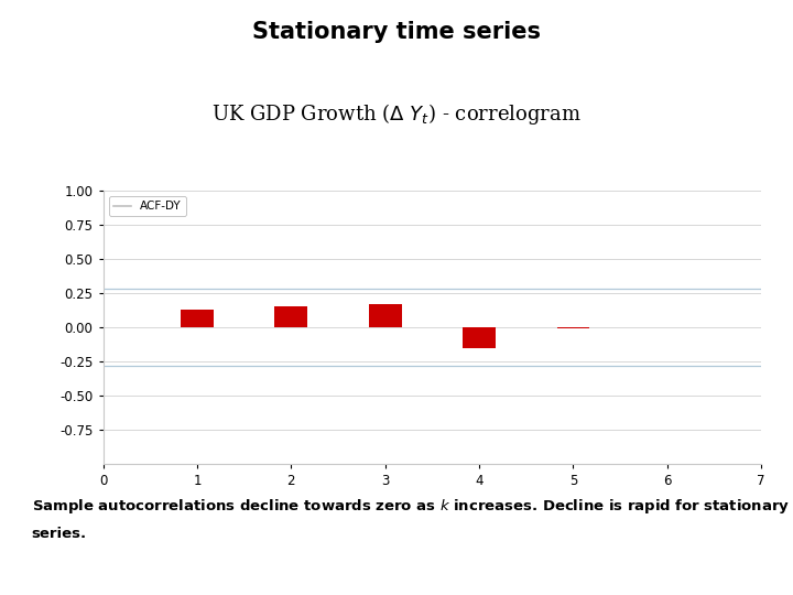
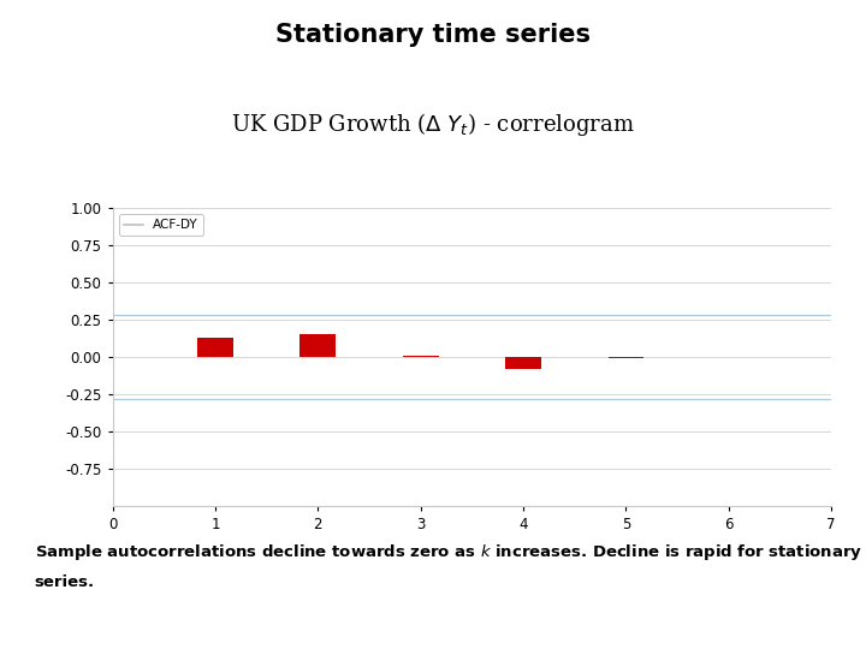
3: 0.17 -> 0.01
4: -0.15 -> -0.08
